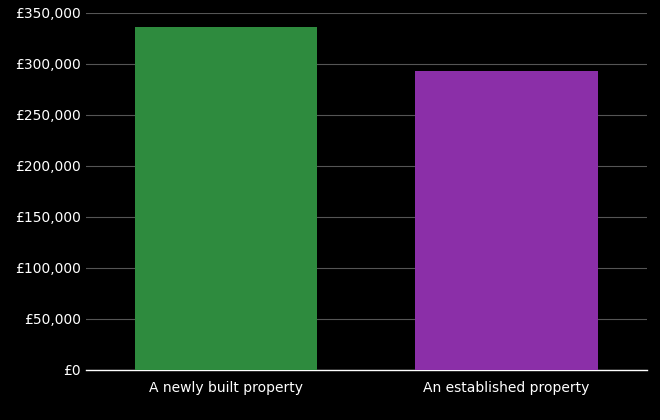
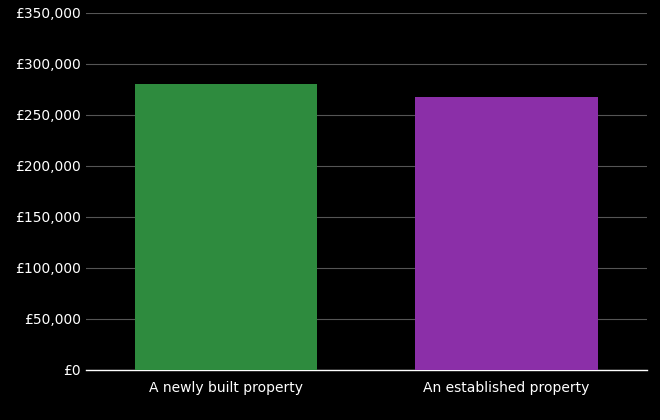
A newly built property: £336,000 -> £280,000
An established property: £293,000 -> £267,000
